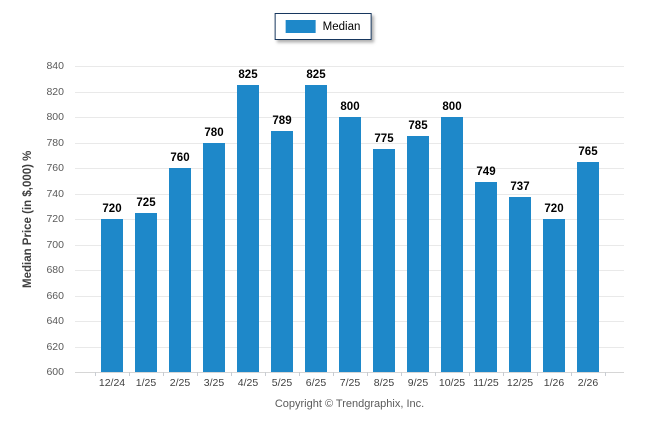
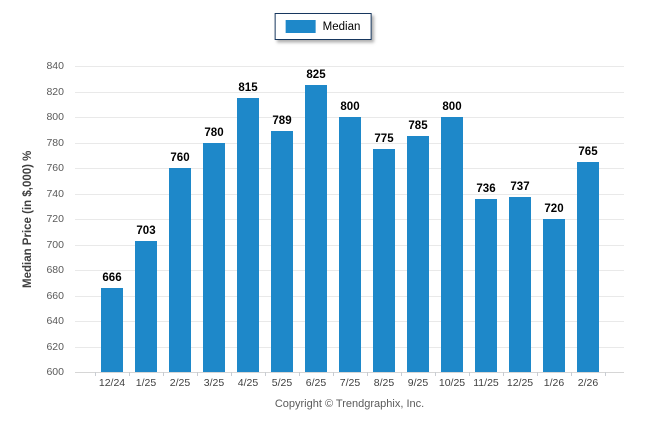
12/24: 720 -> 666
1/25: 725 -> 703
4/25: 825 -> 815
11/25: 749 -> 736
